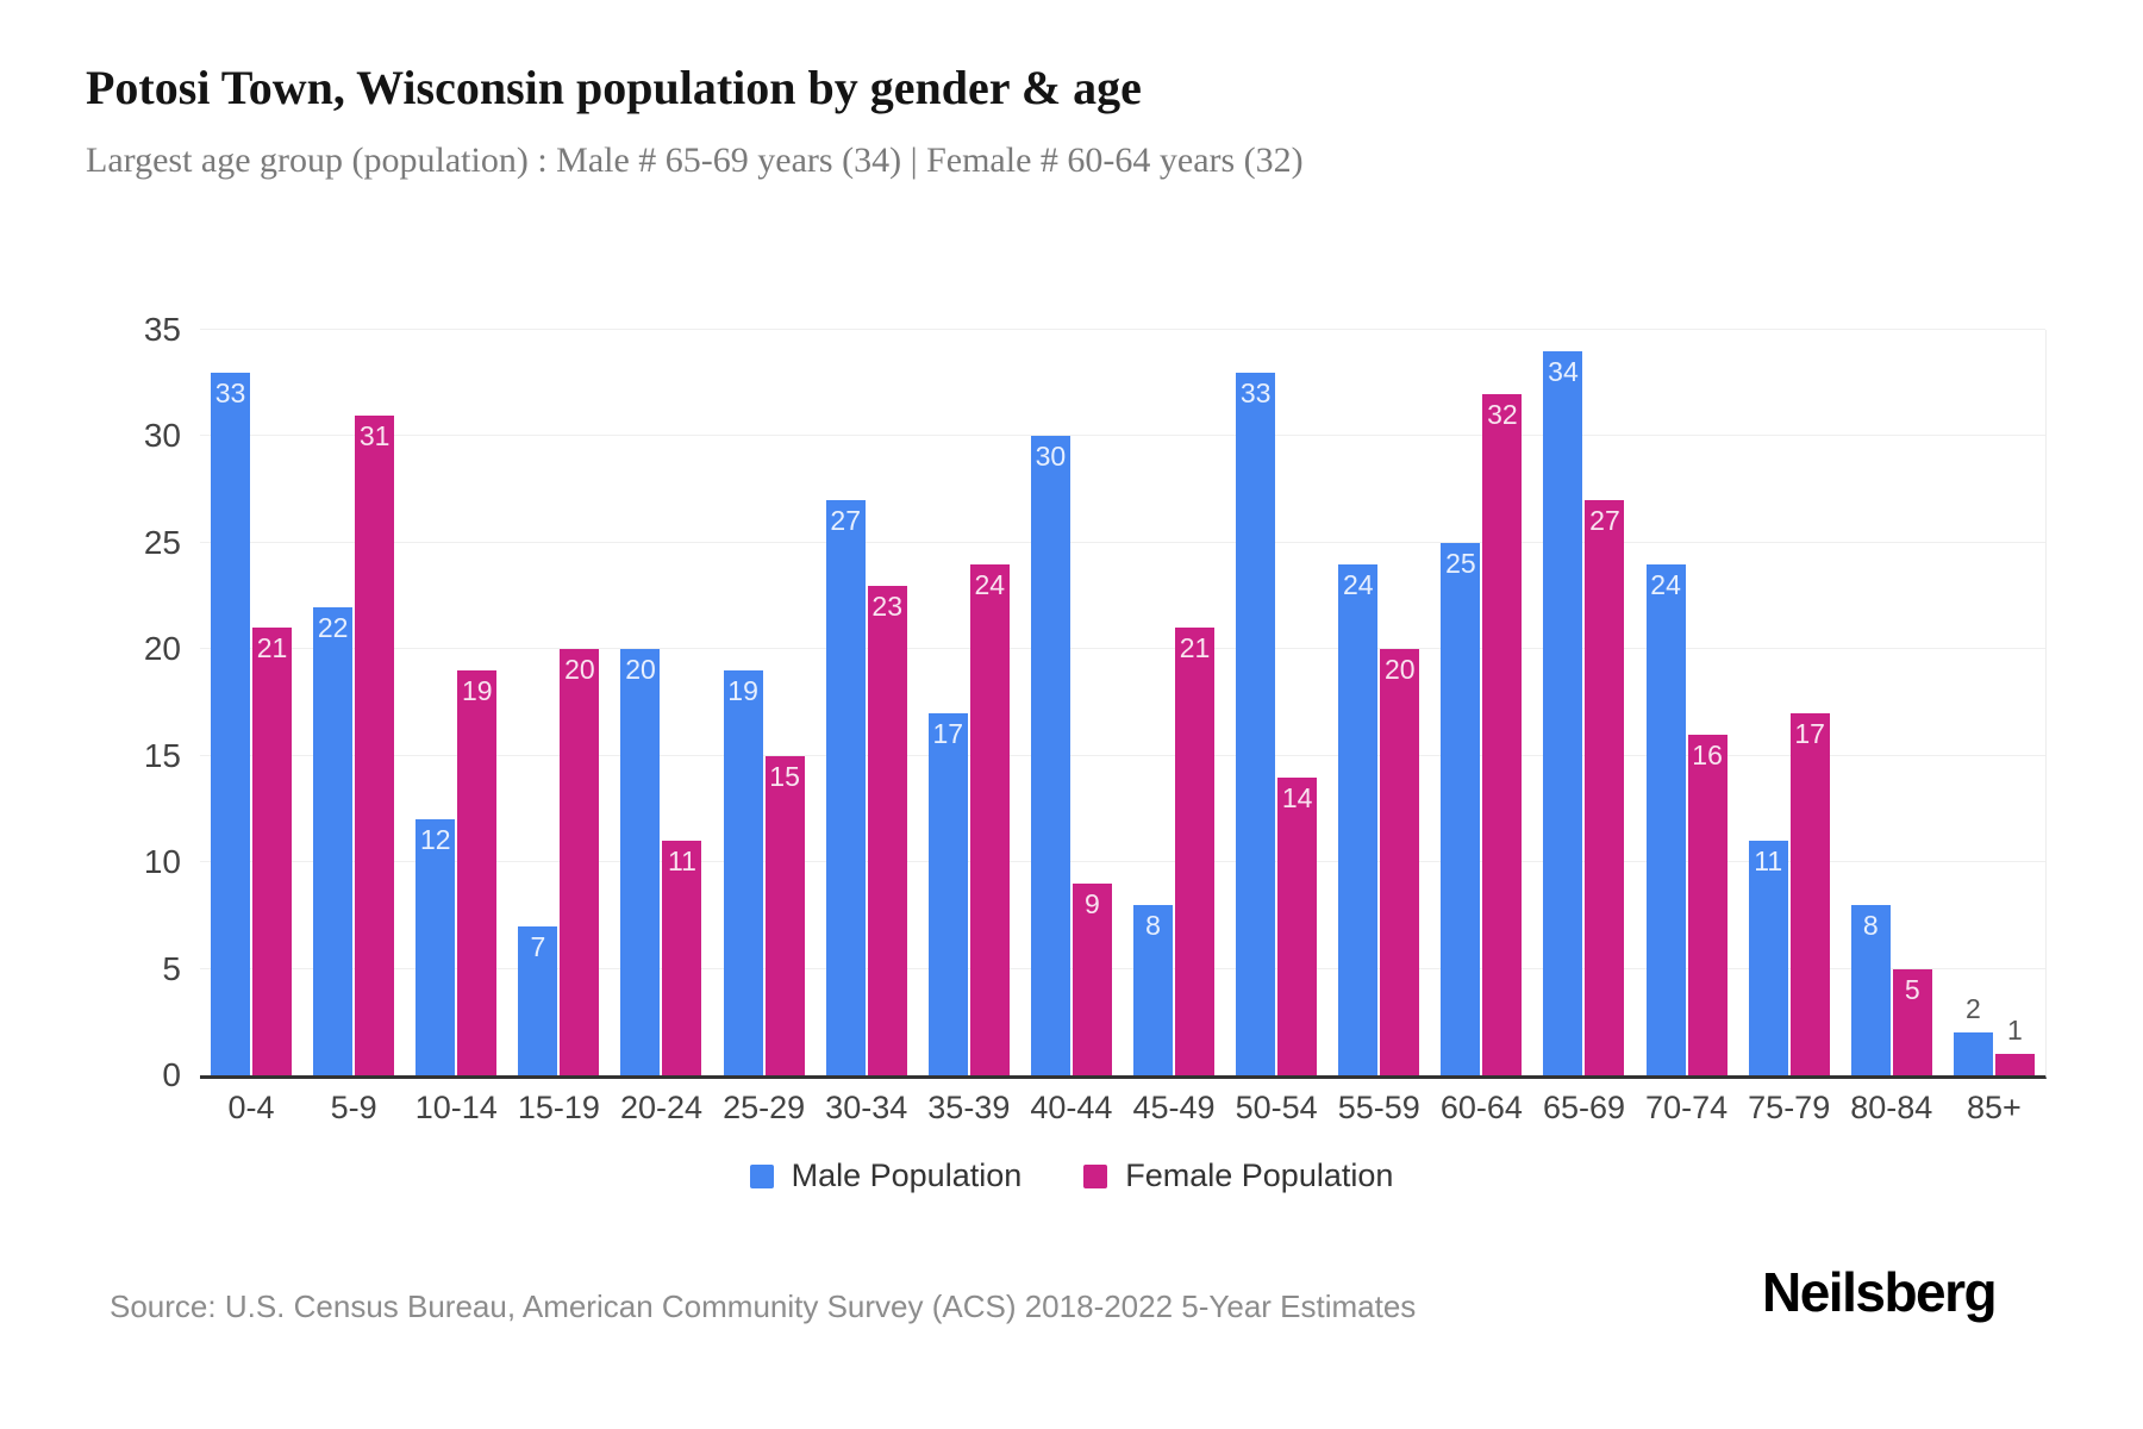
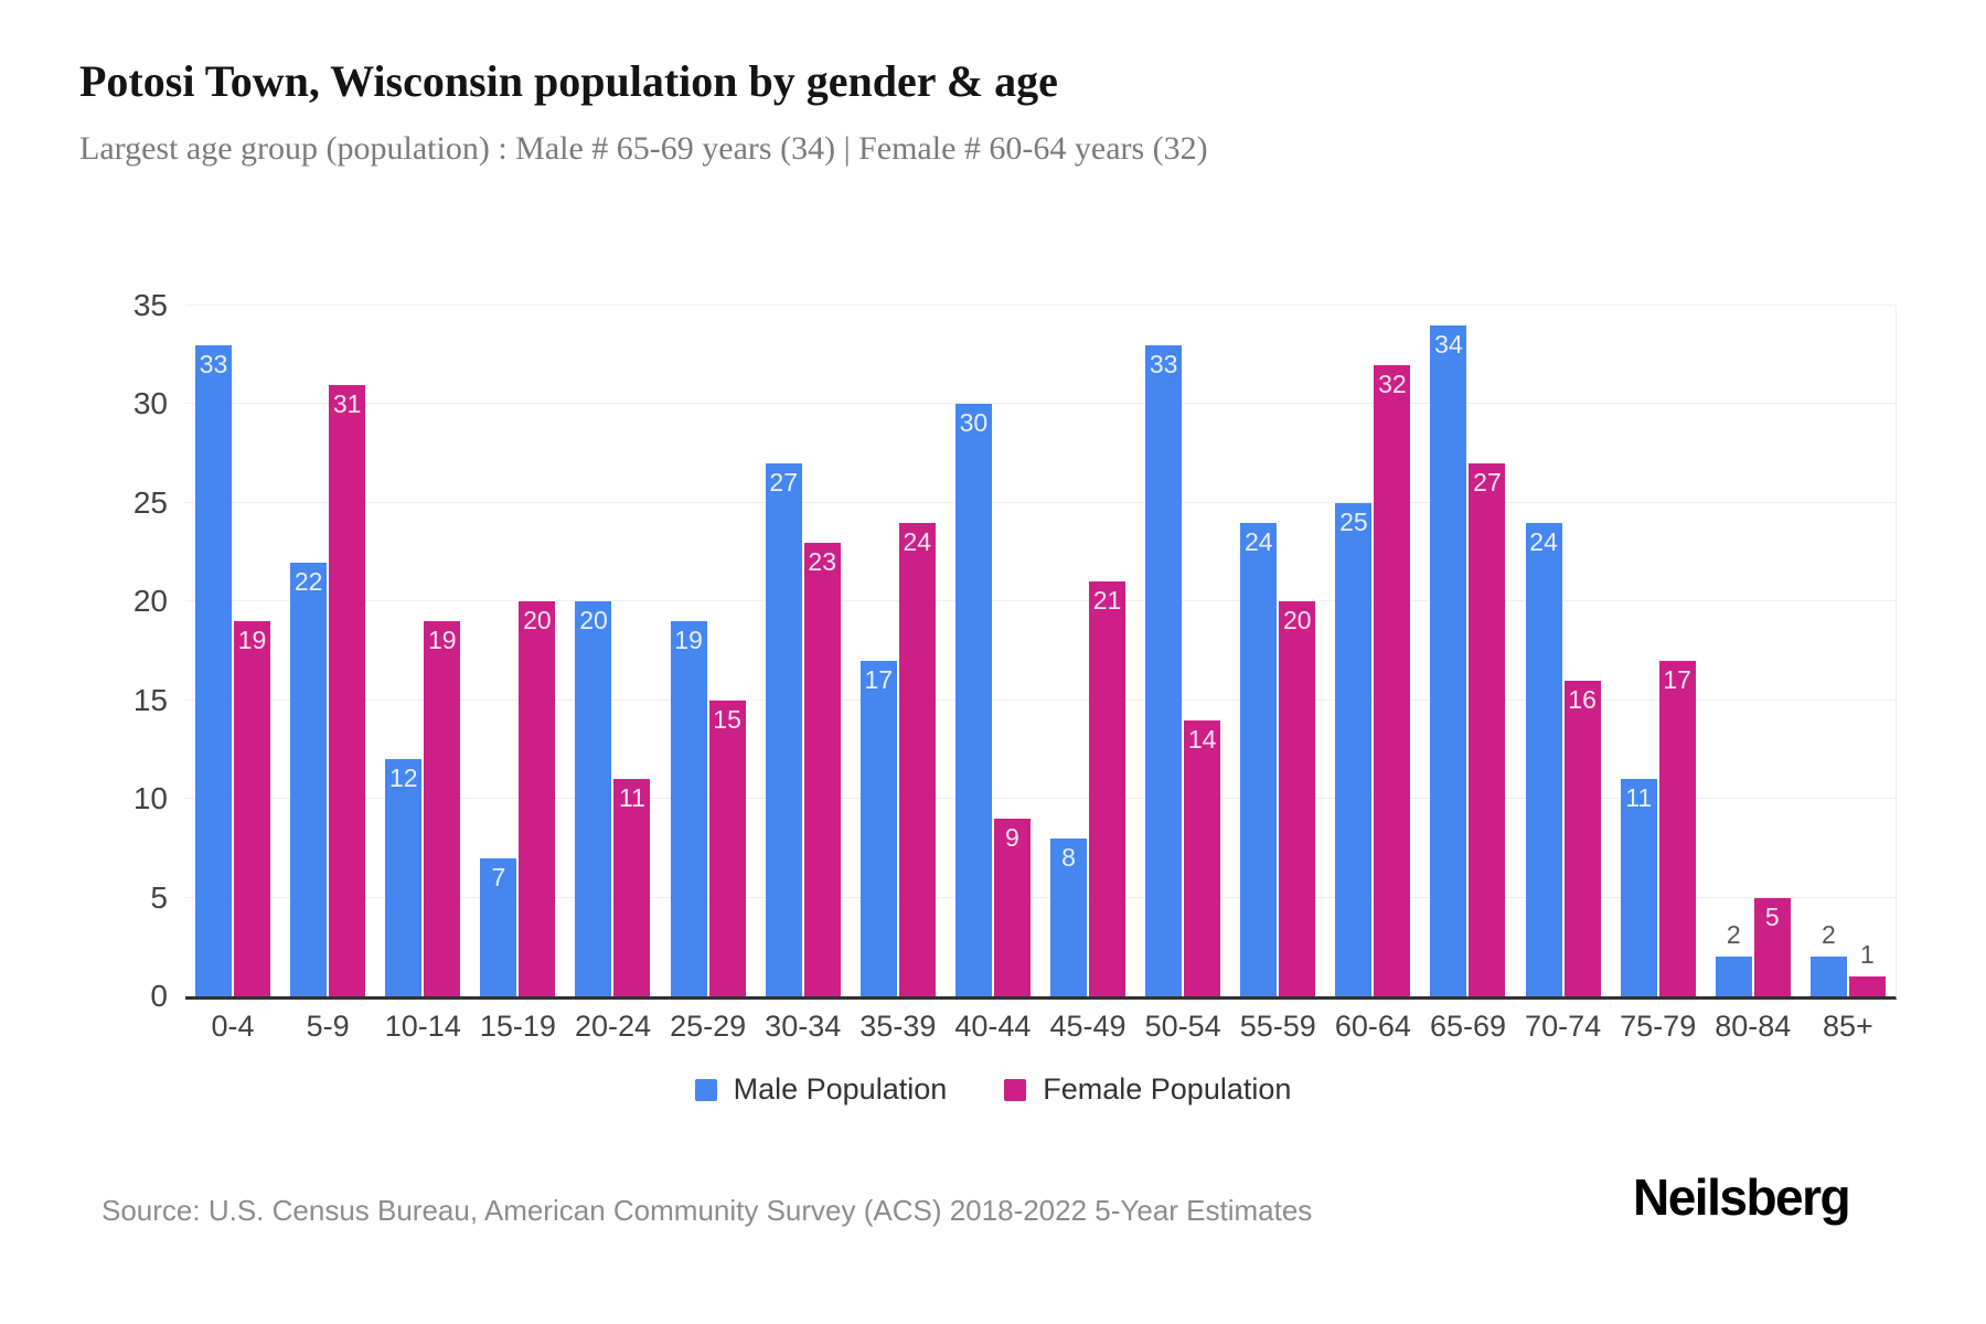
Female Population/0-4: 21 -> 19
Male Population/80-84: 8 -> 2
